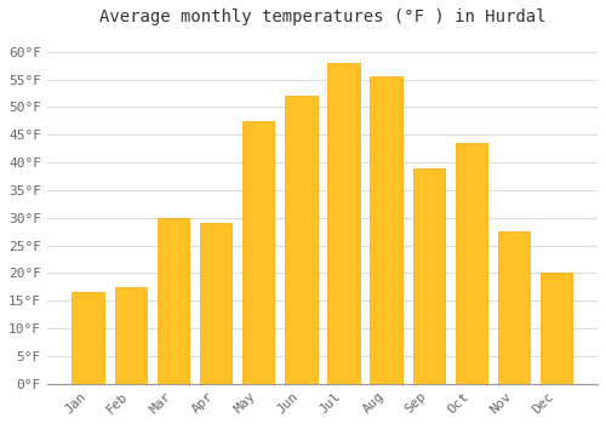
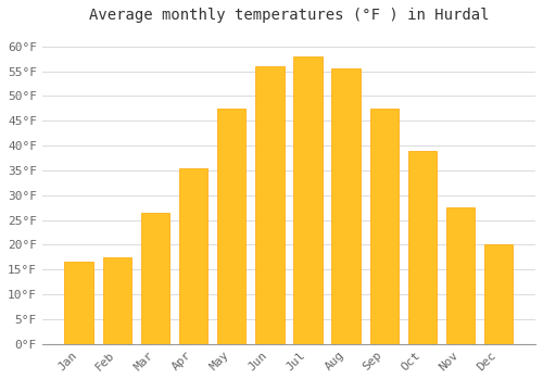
Mar: 30.0°F -> 26.5°F
Apr: 29.0°F -> 35.5°F
Jun: 52.0°F -> 56.0°F
Sep: 39.0°F -> 47.5°F
Oct: 43.5°F -> 39.0°F
